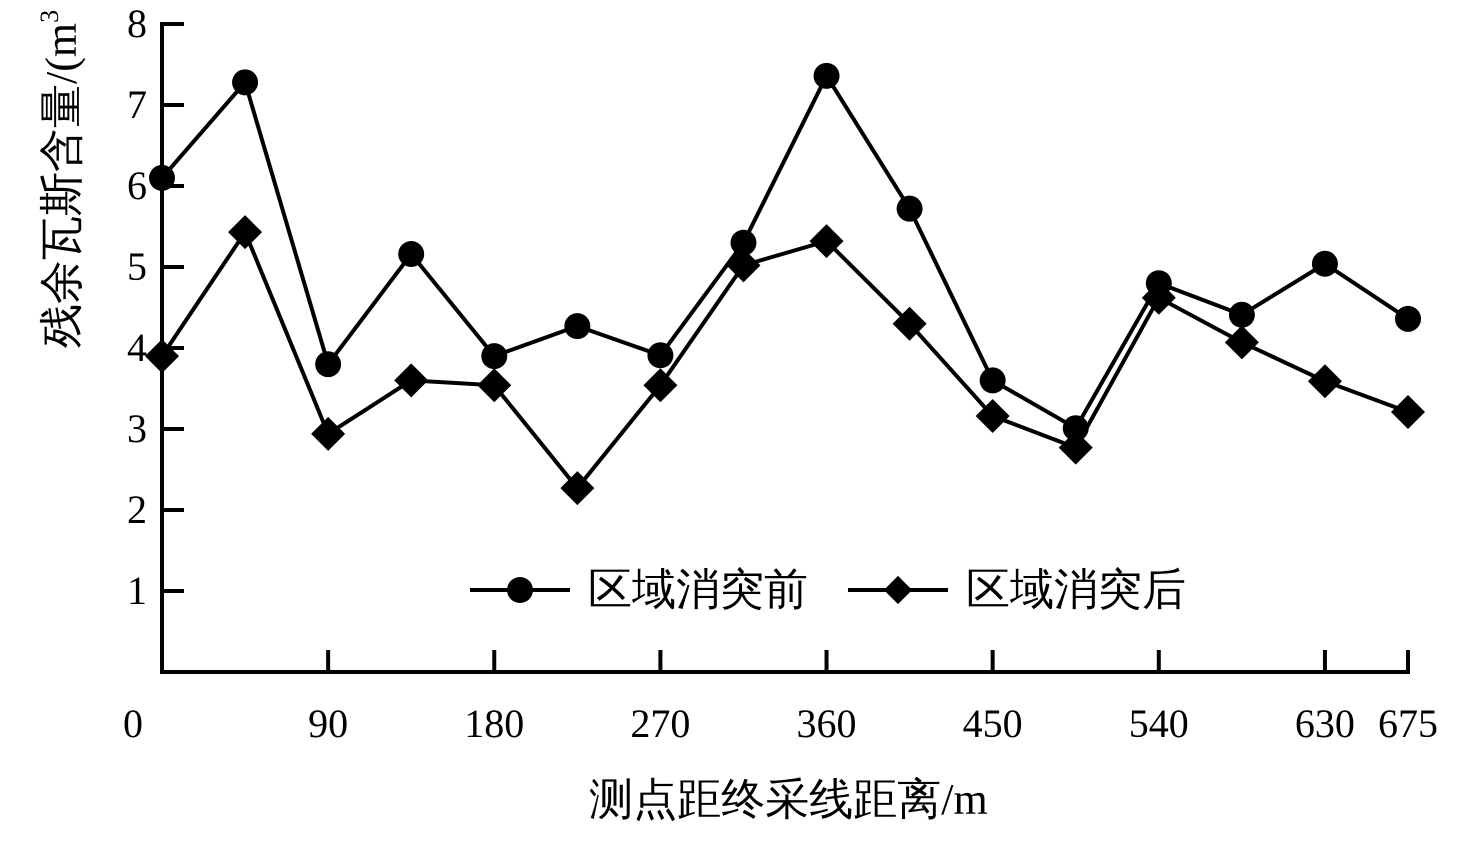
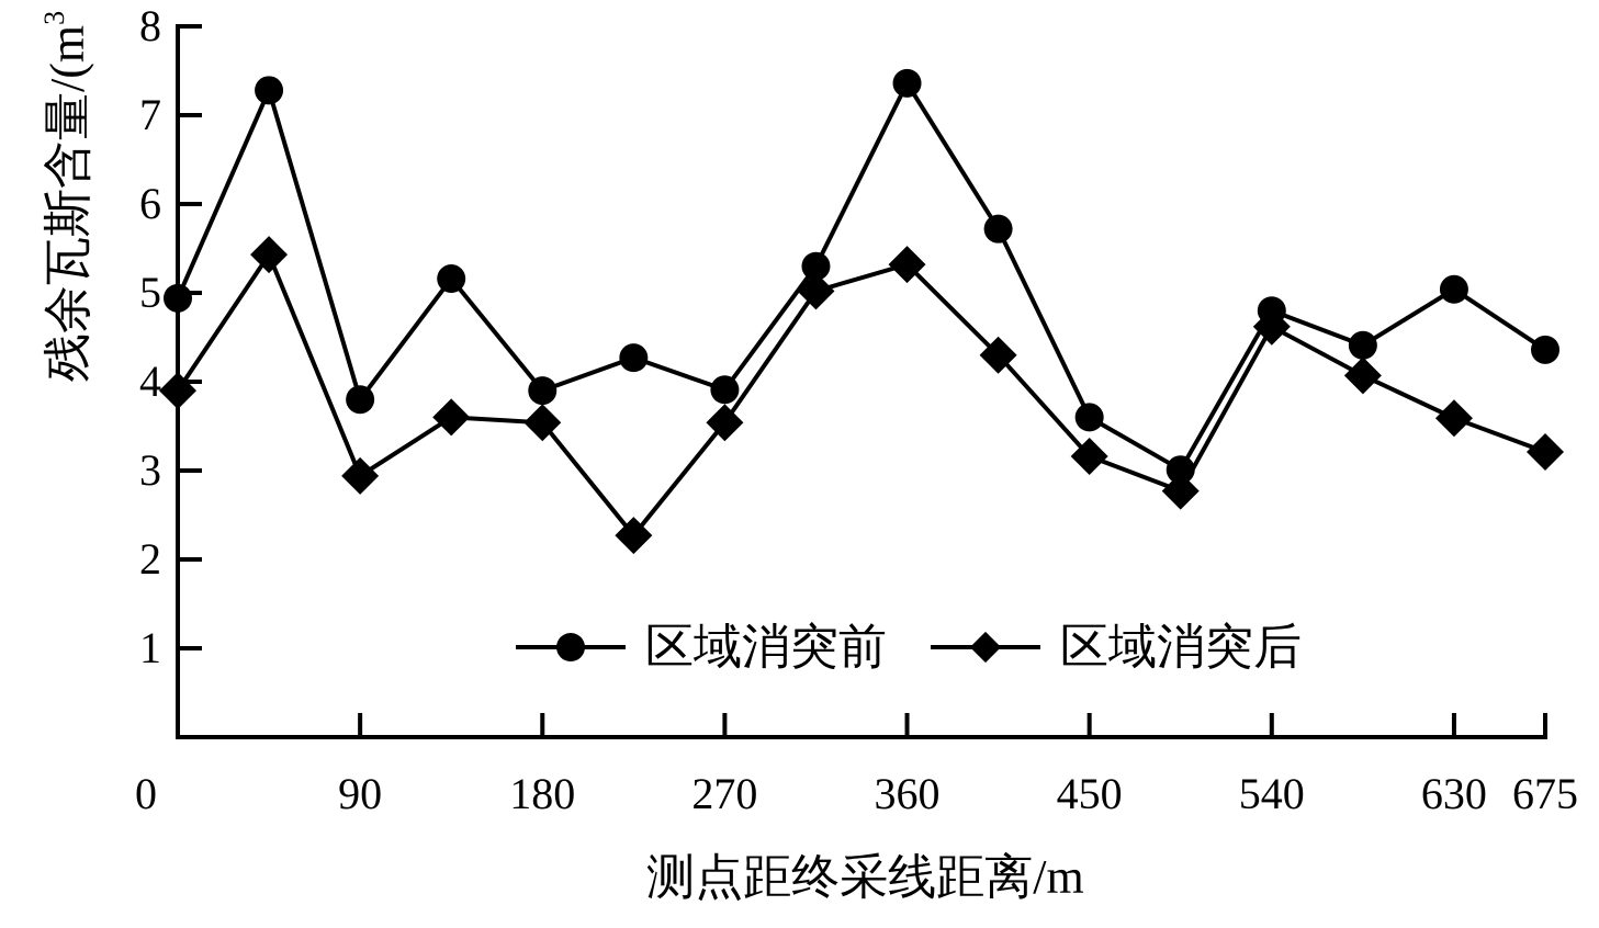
区域消突前/0: 6.1 -> 4.9
